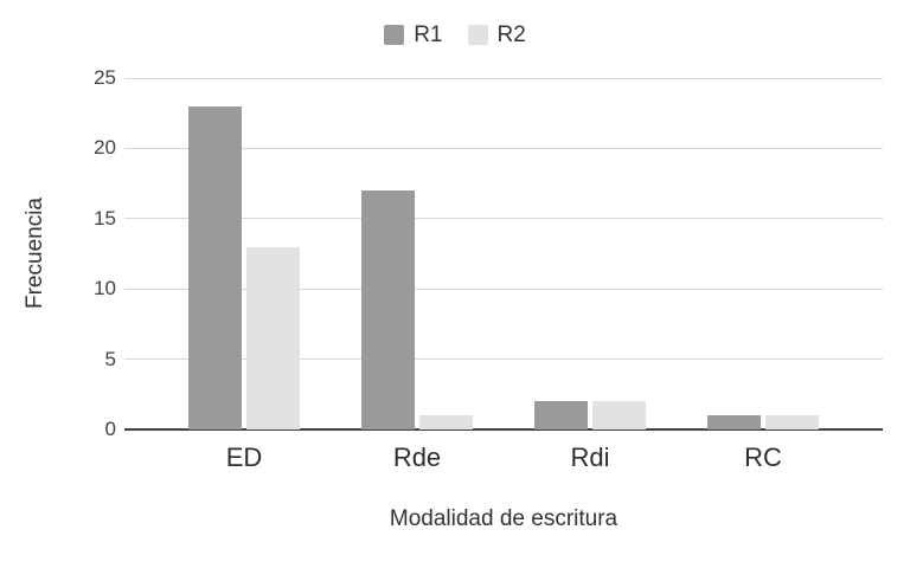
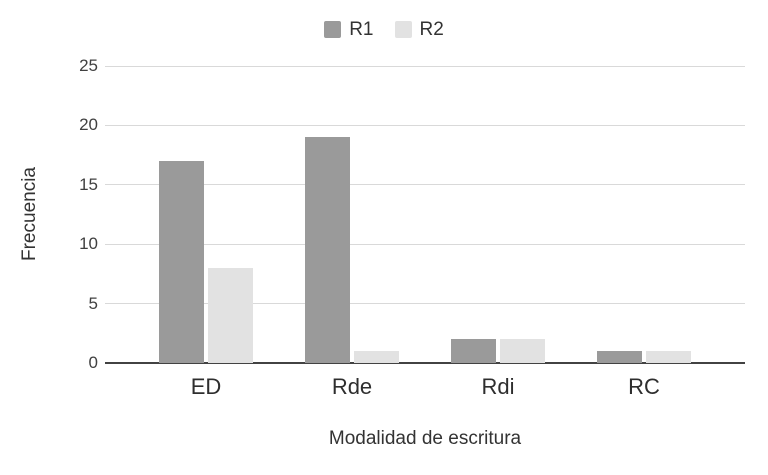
R1/ED: 23 -> 17
R2/ED: 13 -> 8
R1/Rde: 17 -> 19
